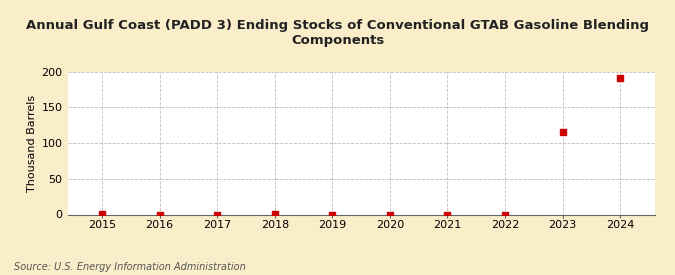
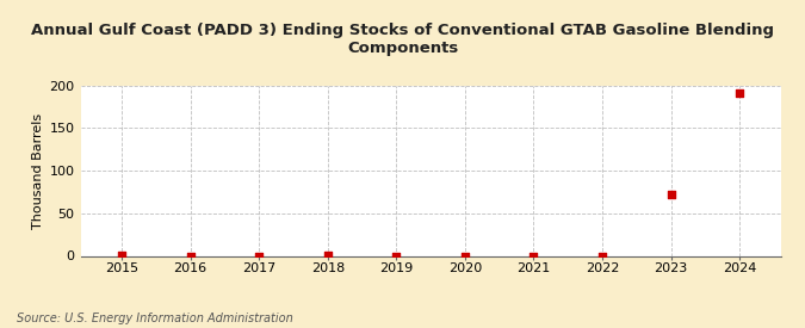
2023: 116 -> 72
